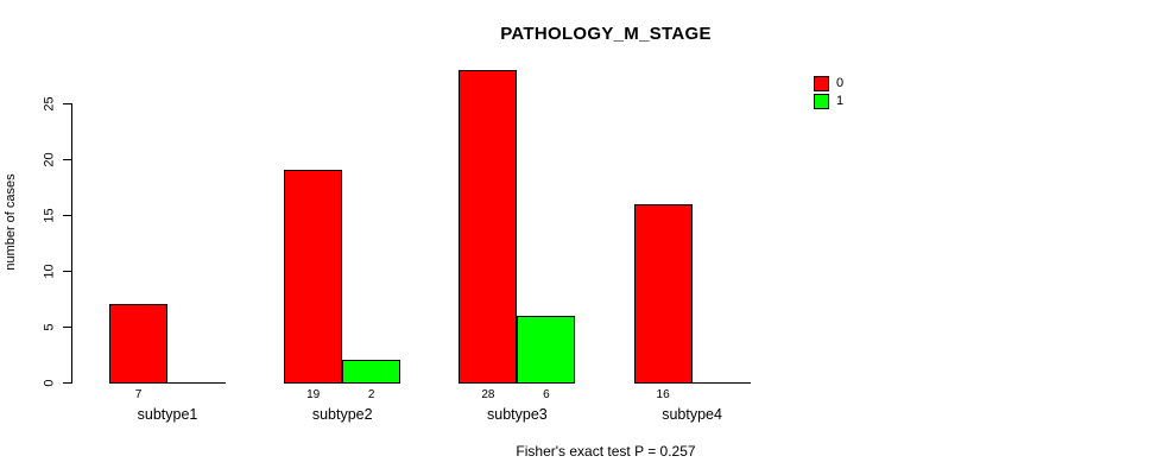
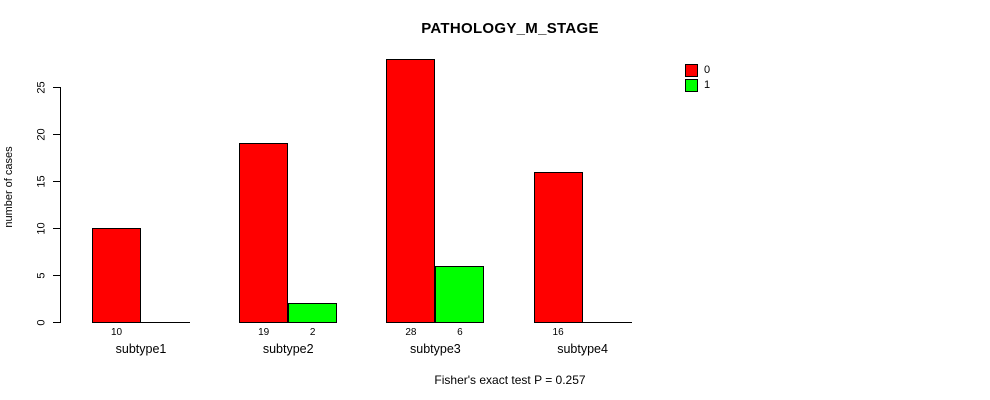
0/subtype1: 7 -> 10
